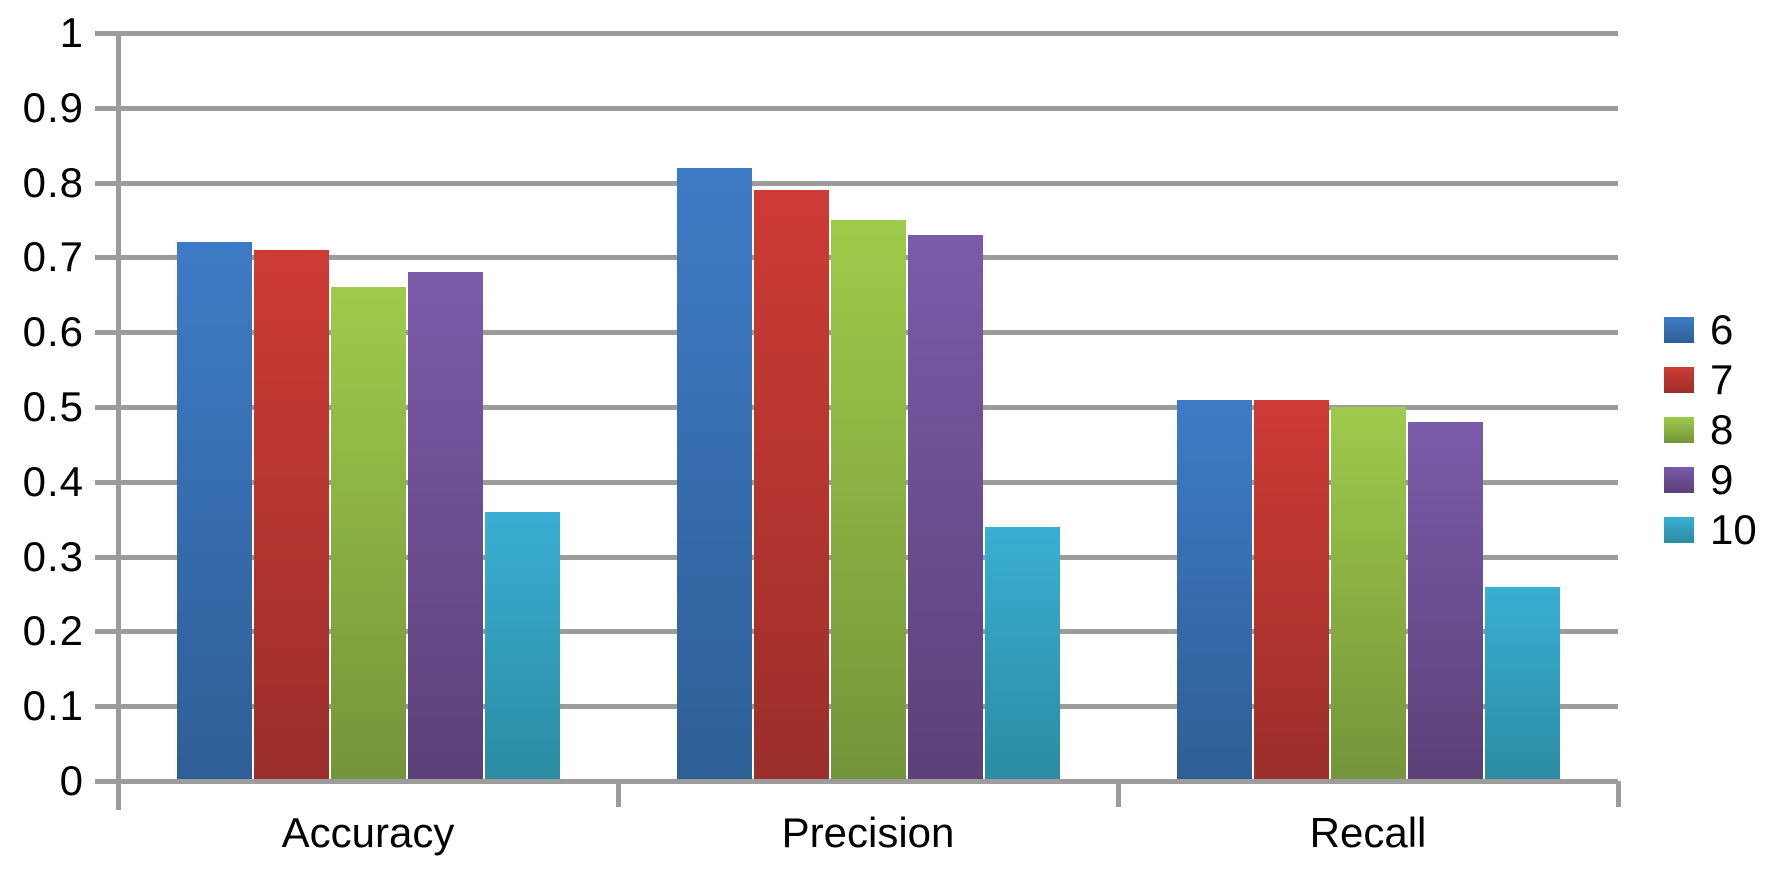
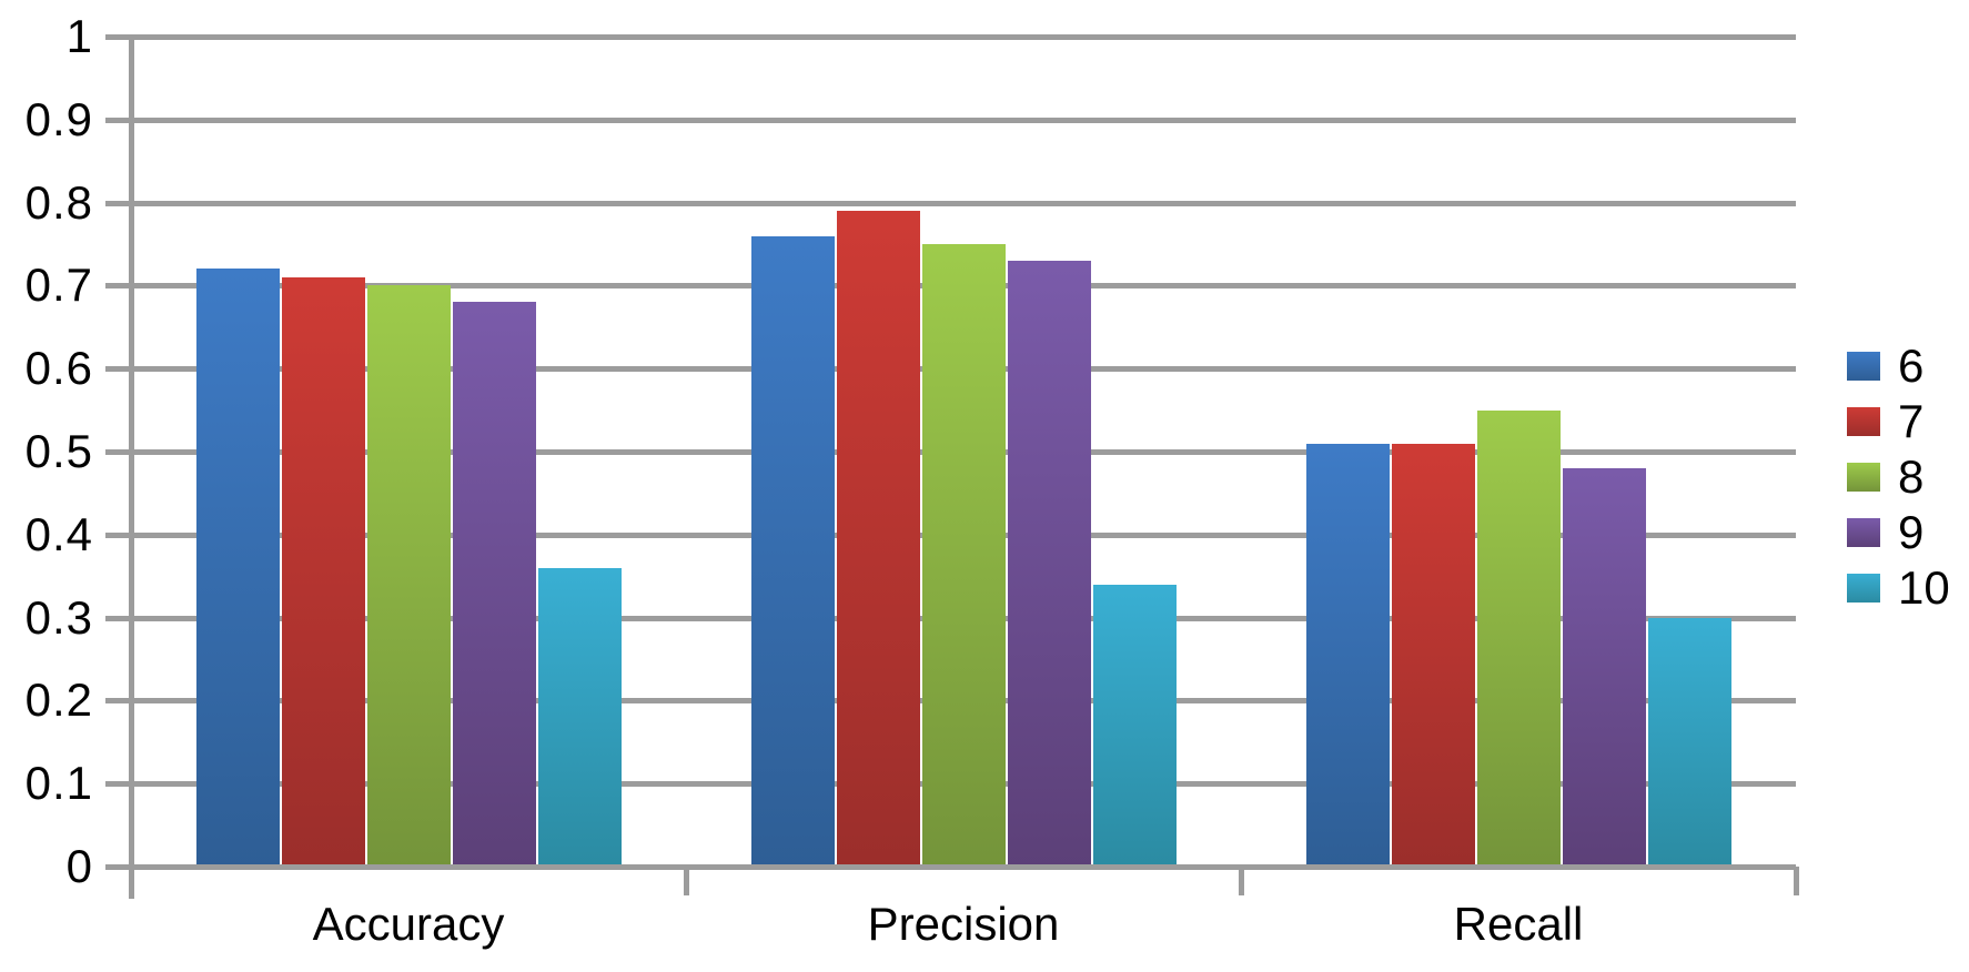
8/Accuracy: 0.66 -> 0.70
6/Precision: 0.82 -> 0.76
8/Recall: 0.50 -> 0.55
10/Recall: 0.26 -> 0.30
